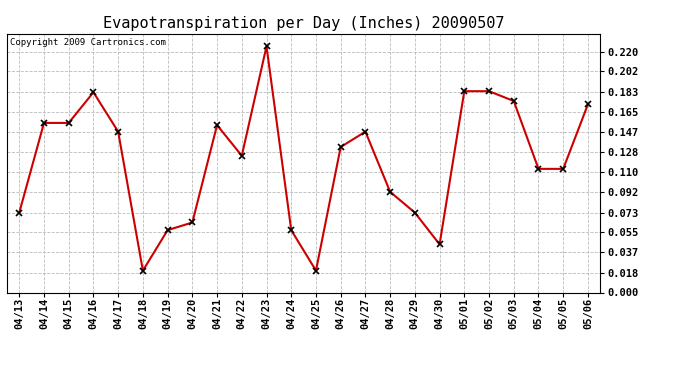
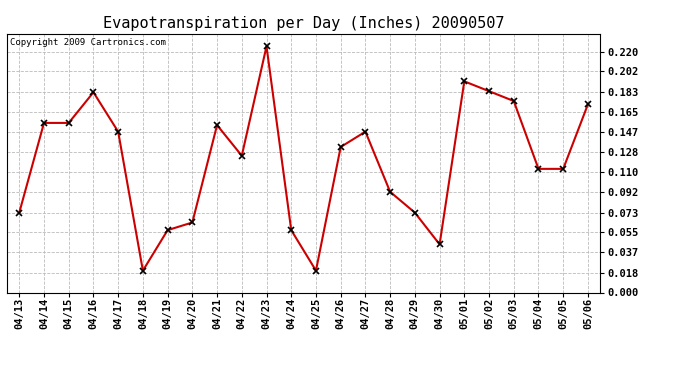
05/01: 0.184 -> 0.193
